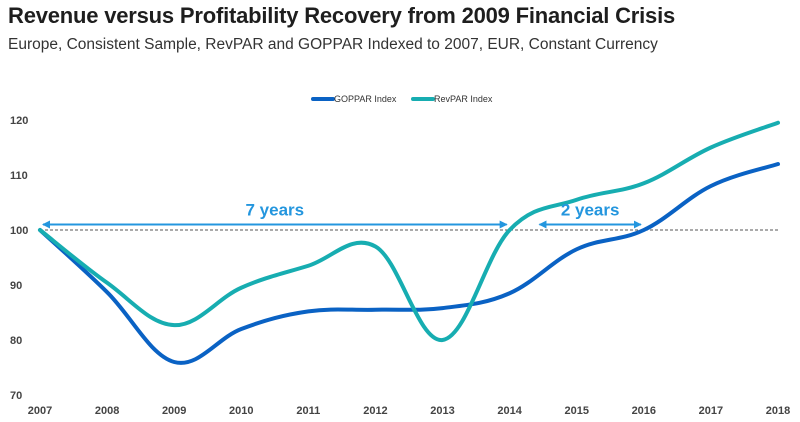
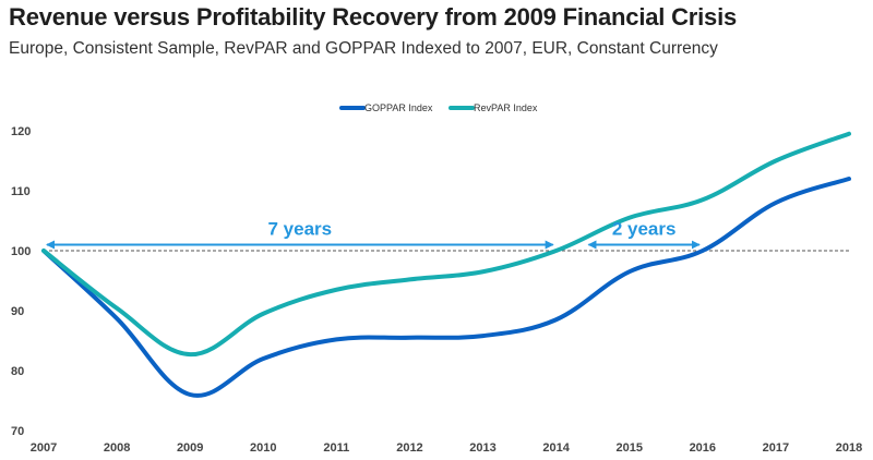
RevPAR Index/2012: 97 -> 95
RevPAR Index/2013: 80 -> 96
